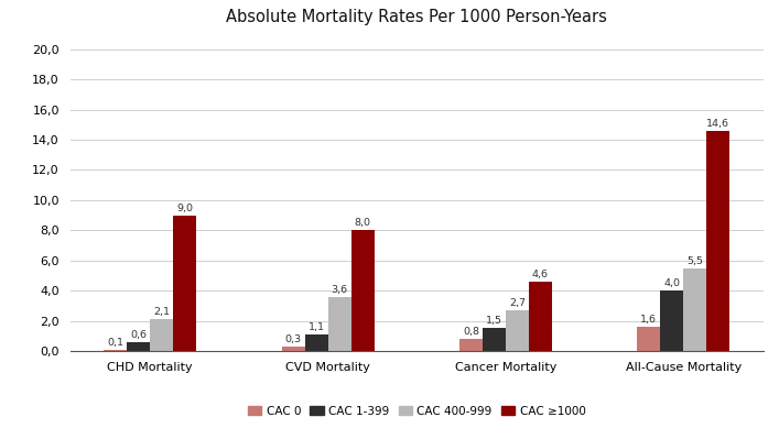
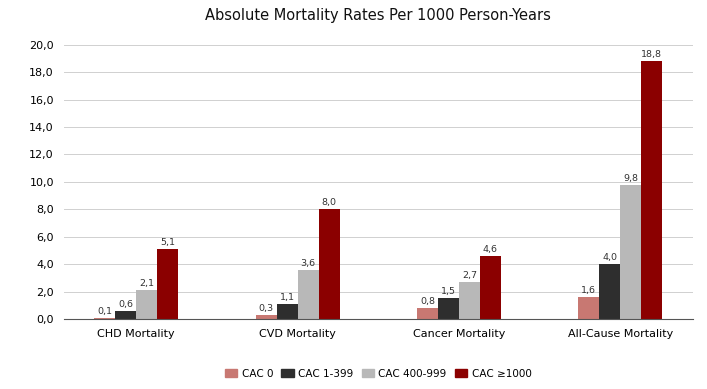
CAC ≥1000/CHD Mortality: 9,0 -> 5,1
CAC 400-999/All-Cause Mortality: 5,5 -> 9,8
CAC ≥1000/All-Cause Mortality: 14,6 -> 18,8
